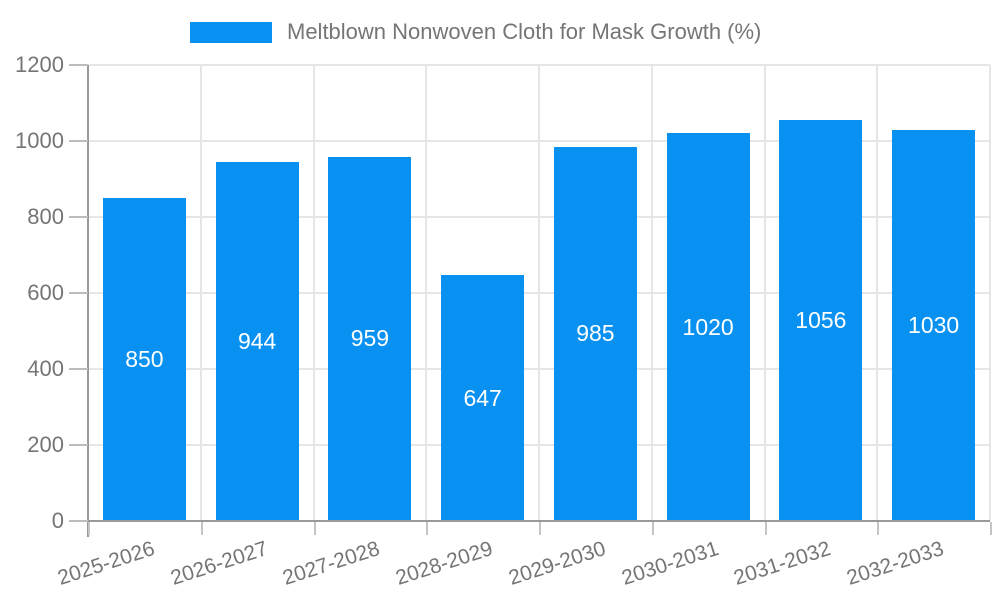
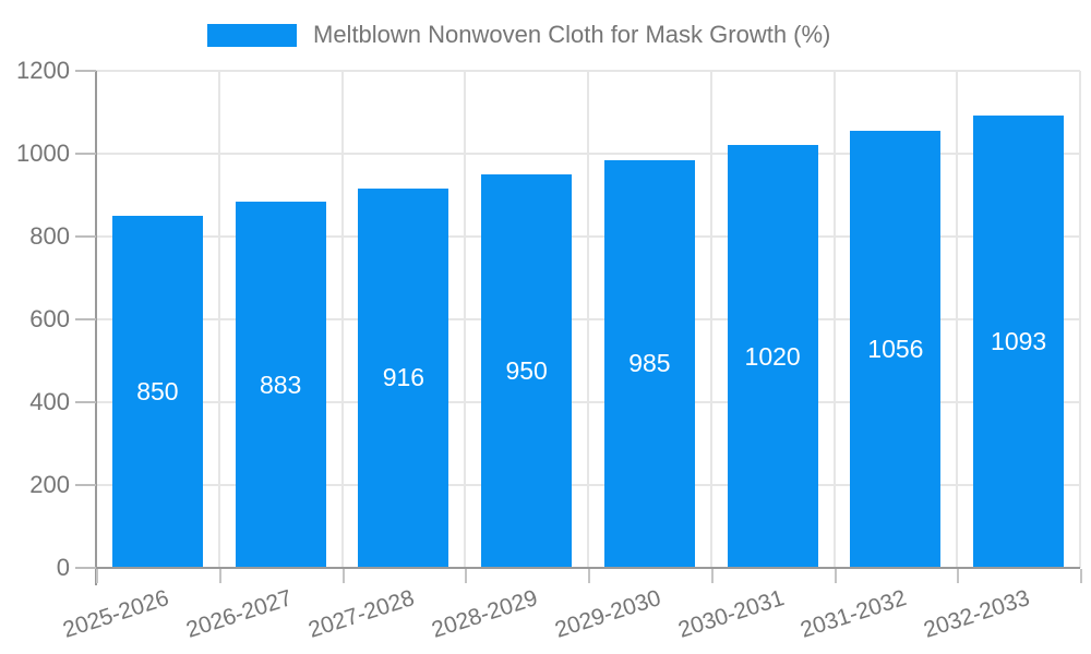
2026-2027: 944 -> 883
2027-2028: 959 -> 916
2028-2029: 647 -> 950
2032-2033: 1030 -> 1093
